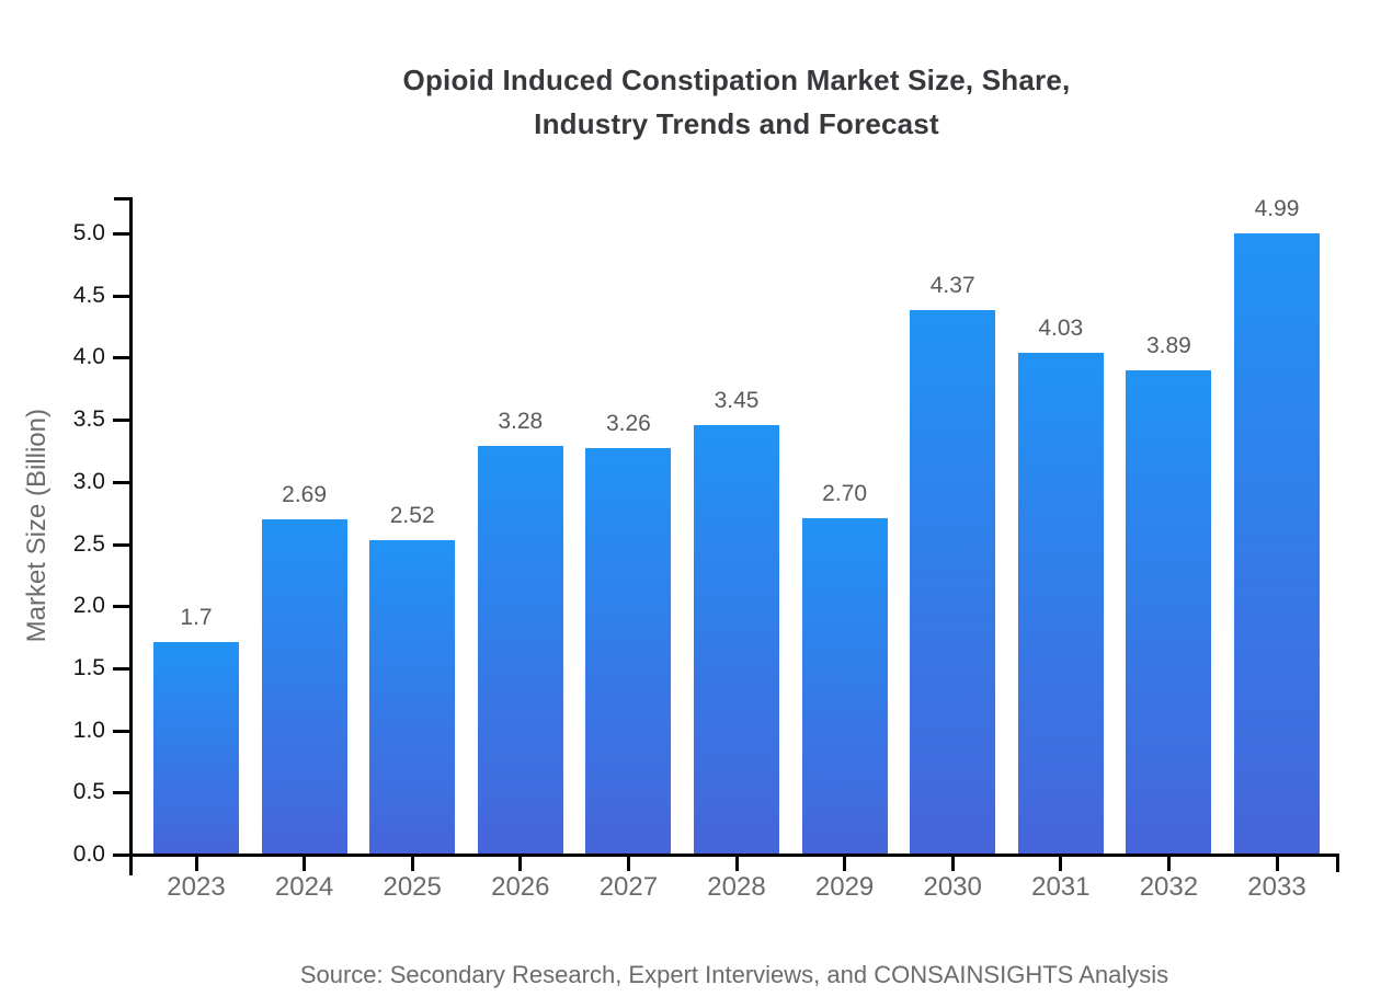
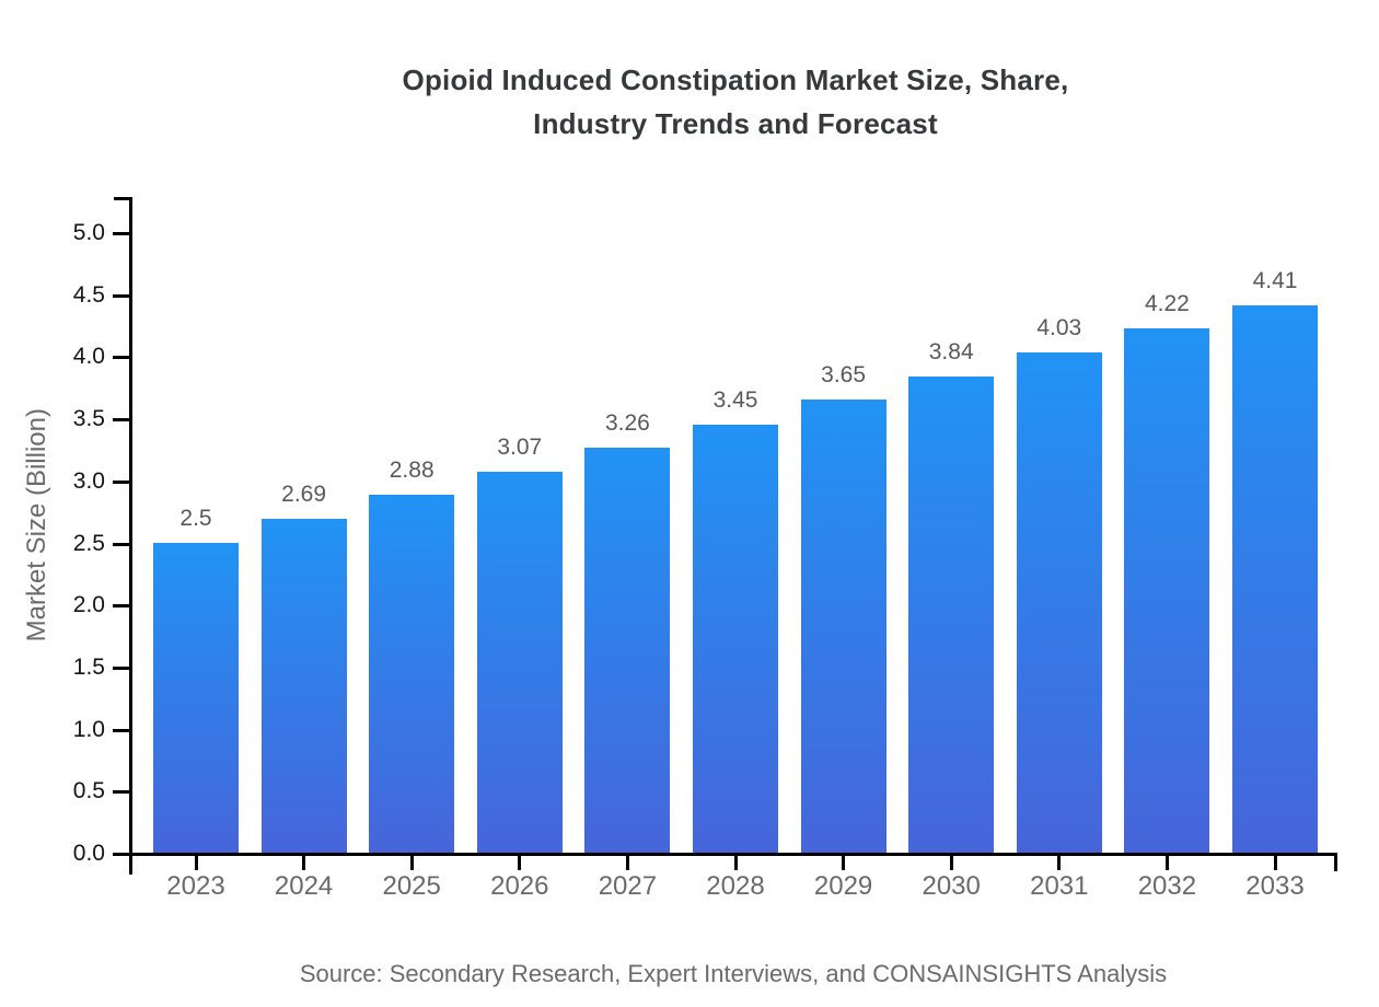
2023: 1.7 -> 2.5
2025: 2.52 -> 2.88
2026: 3.28 -> 3.07
2029: 2.70 -> 3.65
2030: 4.37 -> 3.84
2032: 3.89 -> 4.22
2033: 4.99 -> 4.41
